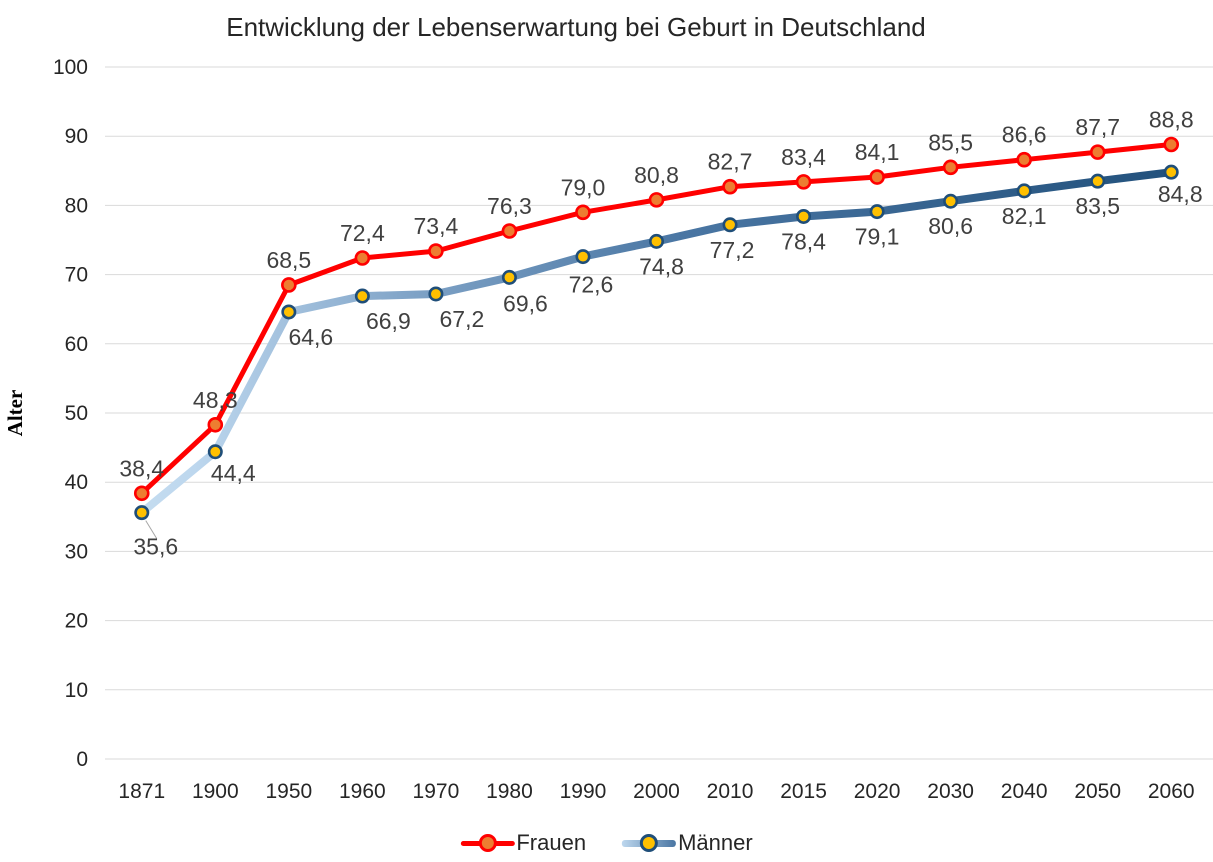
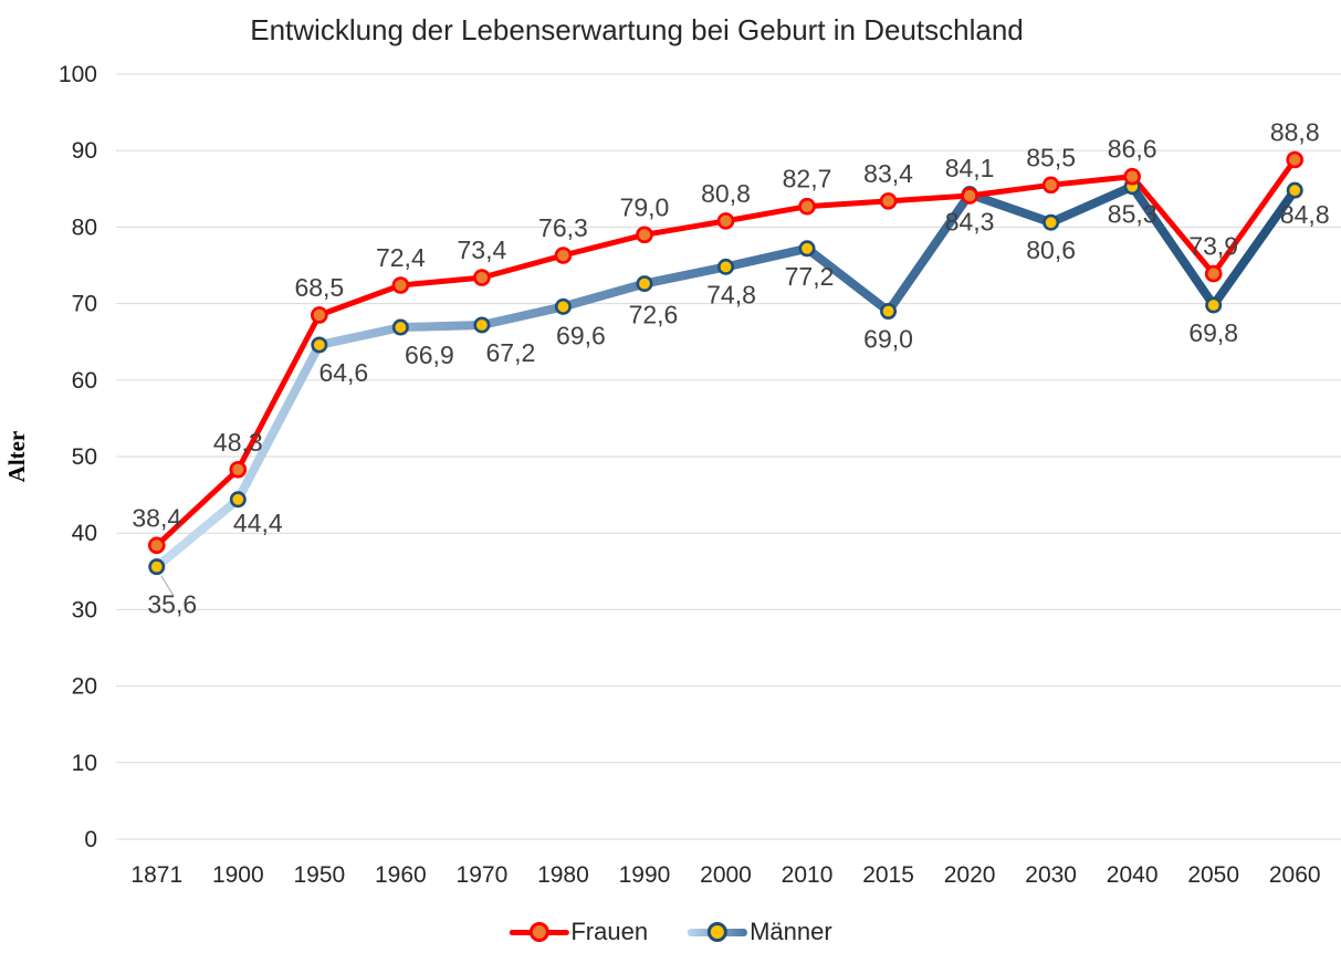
Männer/2015: 78,4 -> 69,0
Männer/2020: 79,1 -> 84,3
Männer/2040: 82,1 -> 85,3
Frauen/2050: 87,7 -> 73,9
Männer/2050: 83,5 -> 69,8
